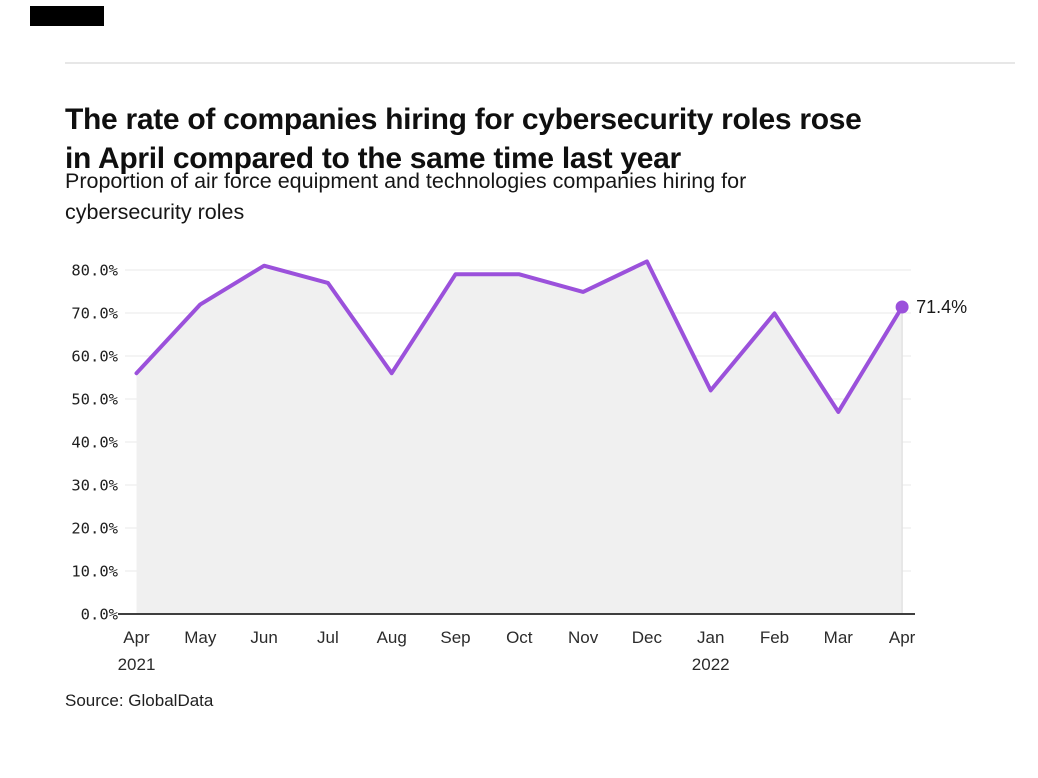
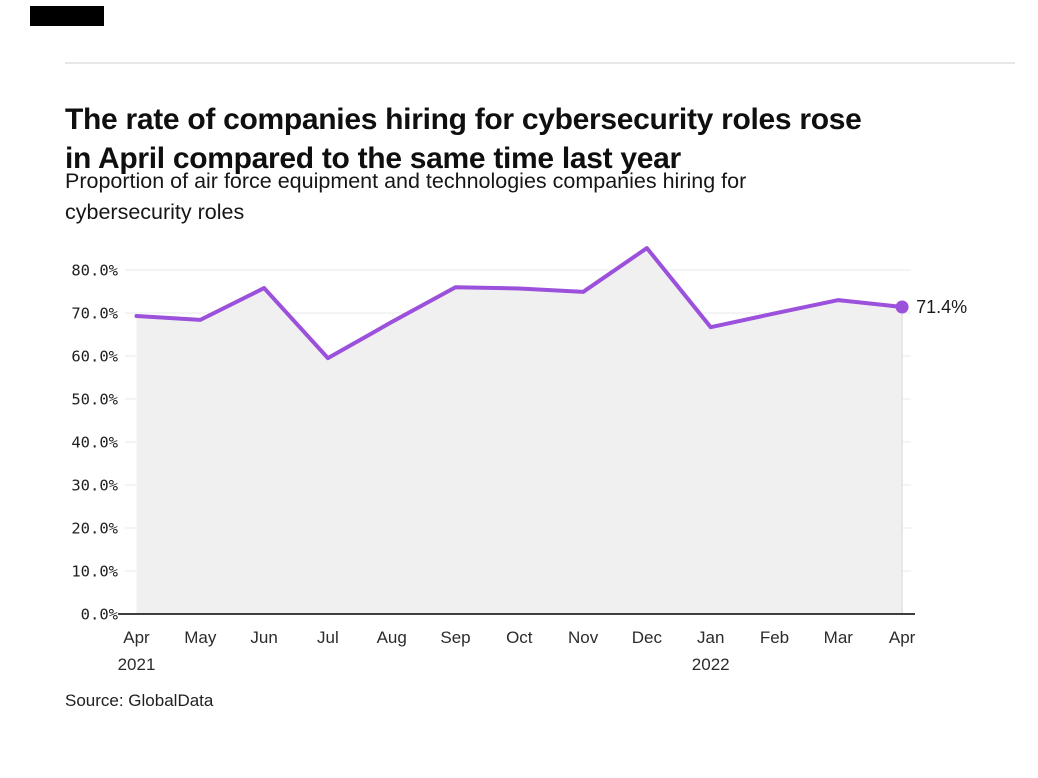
Apr 2021: 56% -> 69%
May: 72% -> 68%
Jun: 81% -> 76%
Jul: 77% -> 60%
Aug: 56% -> 68%
Sep: 79% -> 76%
Oct: 79% -> 76%
Dec: 82% -> 85%
Jan 2022: 52% -> 67%
Mar: 47% -> 73%
